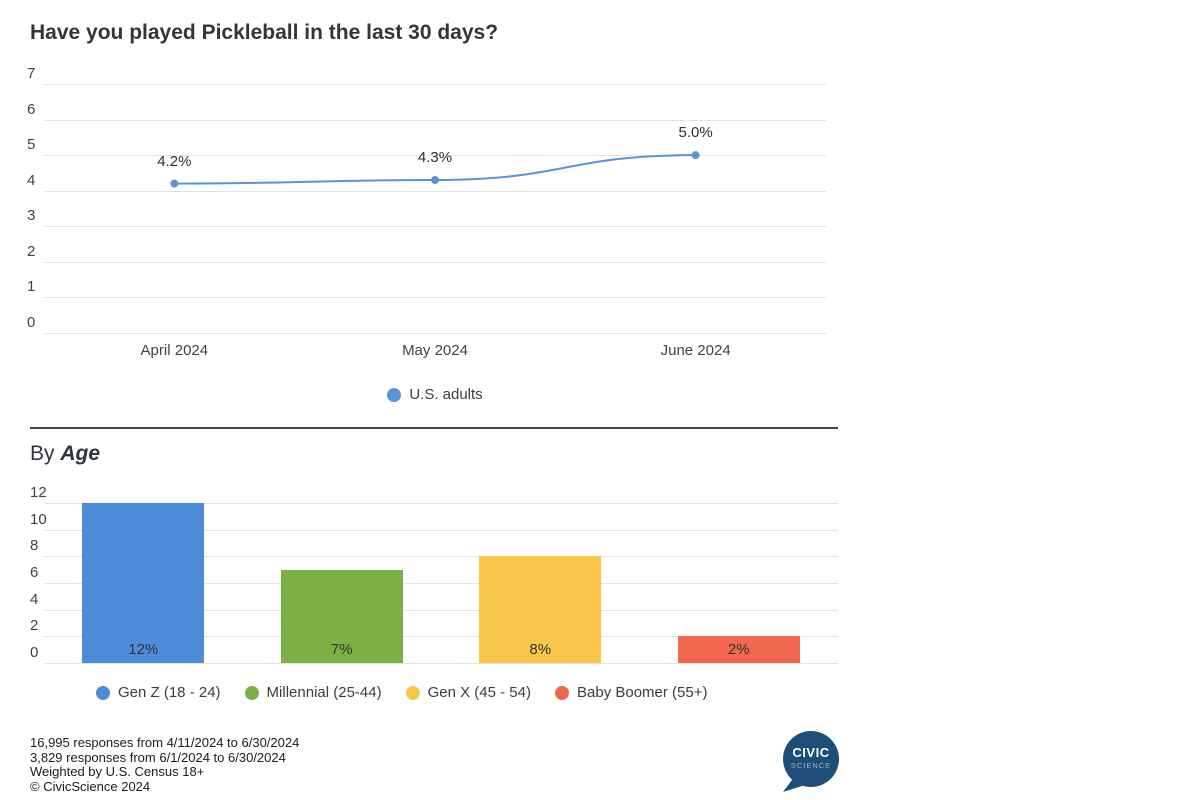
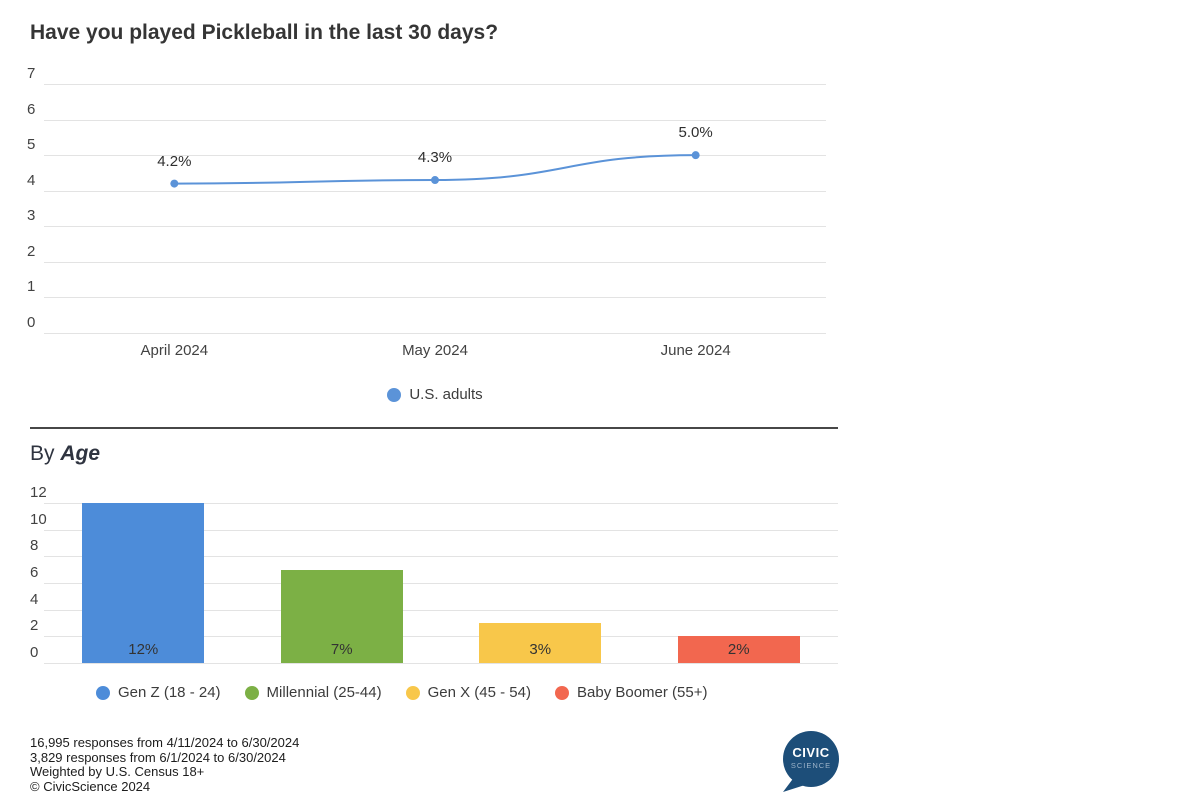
By Age/Gen X (45 - 54): 8% -> 3%
